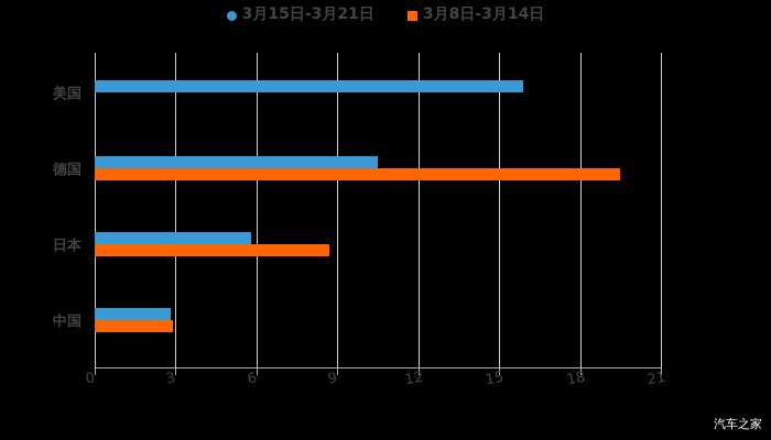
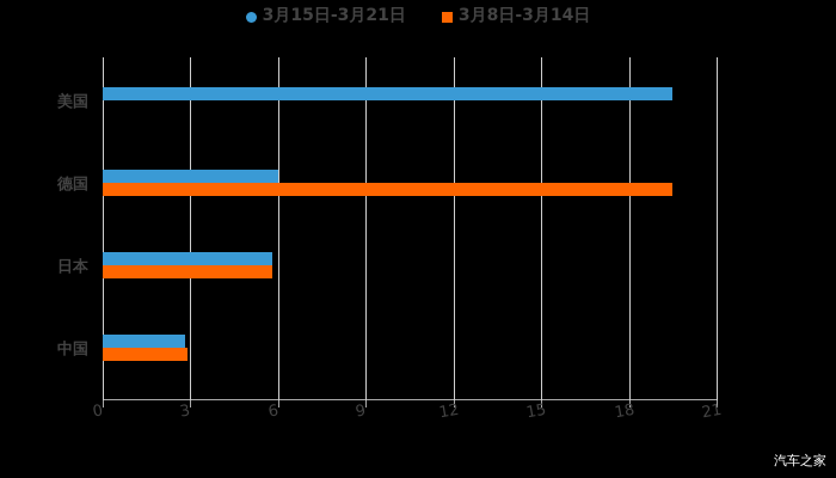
3月15日-3月21日/美国: 15.9 -> 19.5
3月15日-3月21日/德国: 10.5 -> 6.0
3月8日-3月14日/日本: 8.7 -> 5.8
